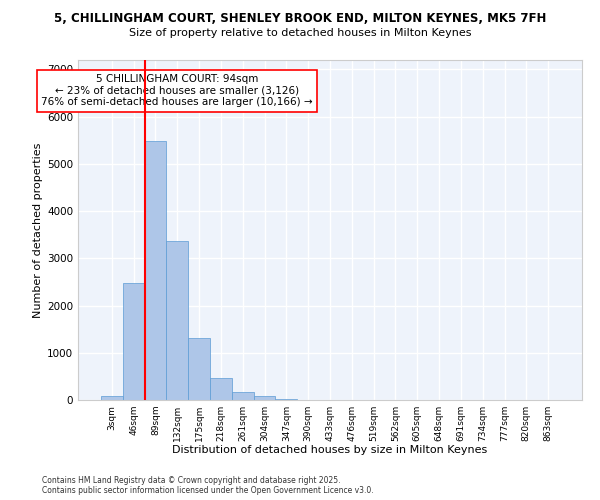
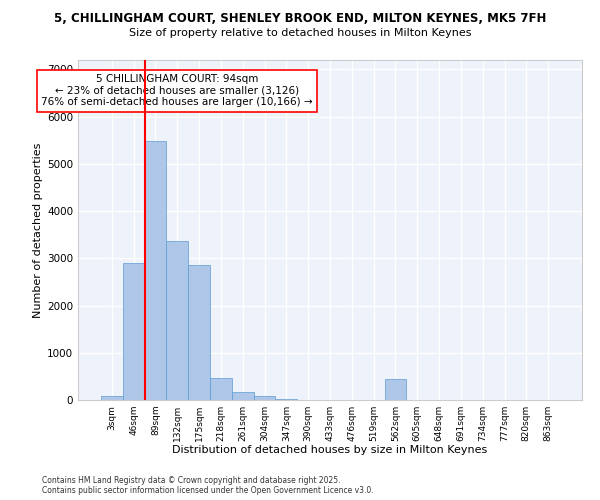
46sqm: 2480 -> 2900
175sqm: 1310 -> 2850
562sqm: 0 -> 450
